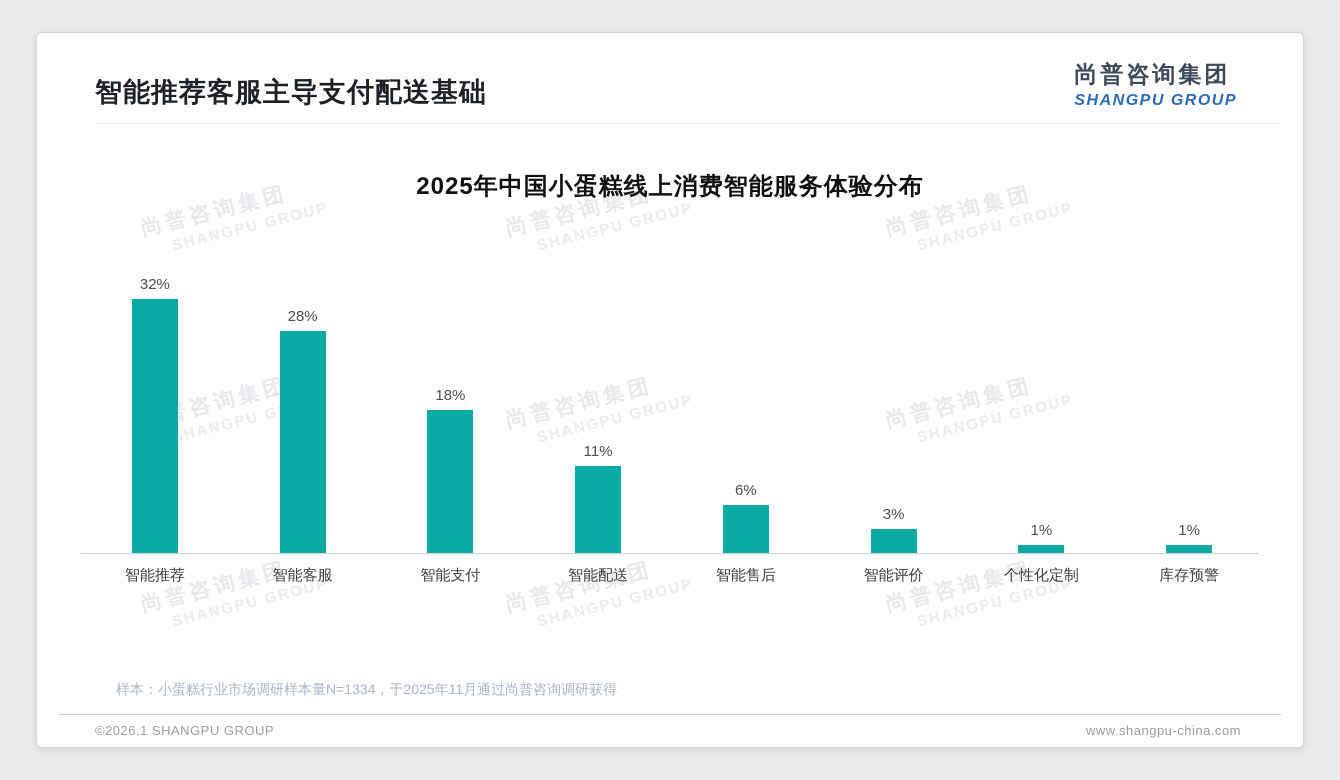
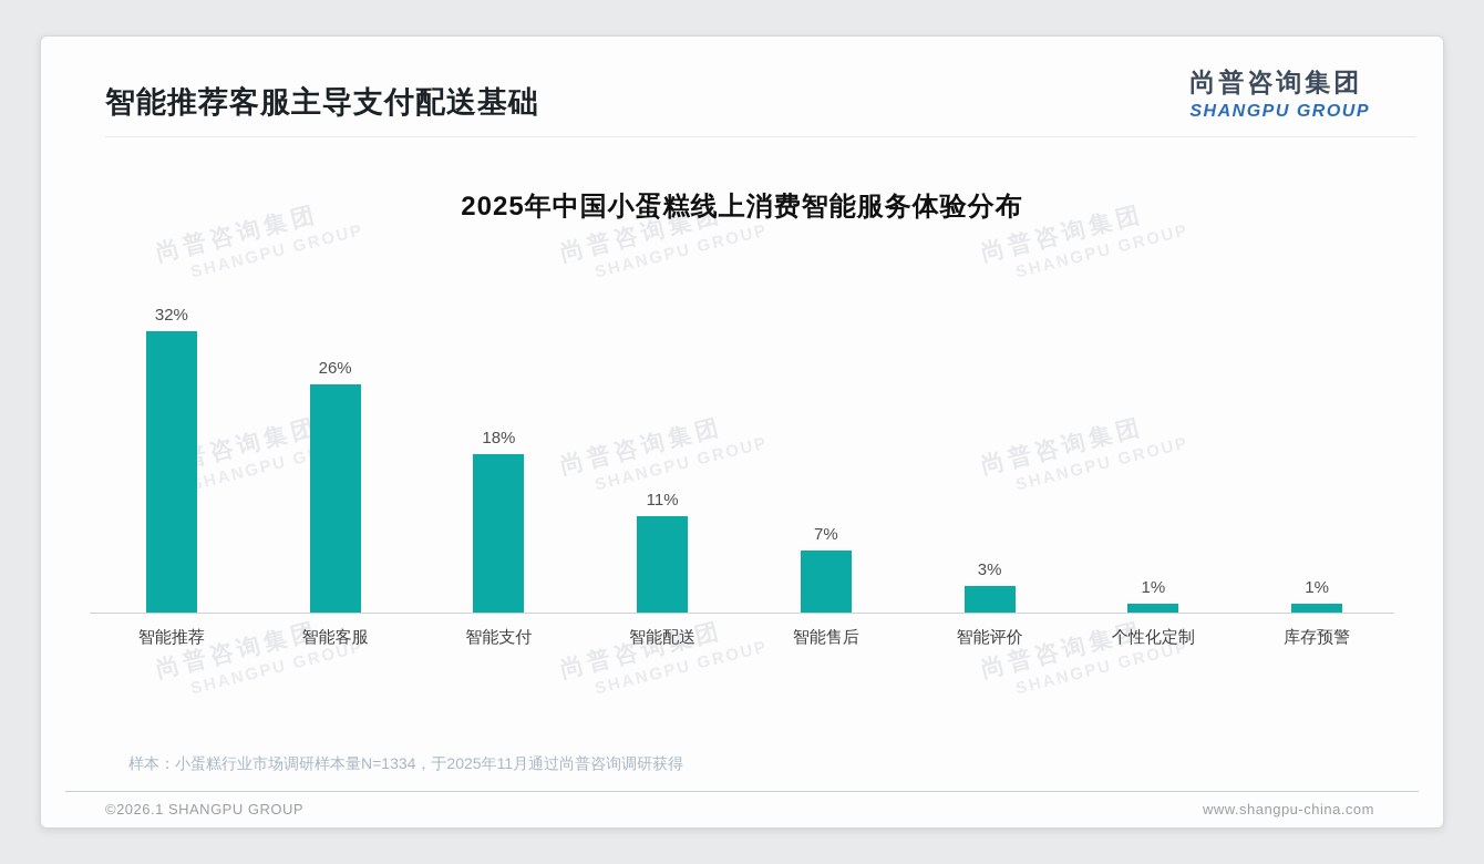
智能客服: 28% -> 26%
智能售后: 6% -> 7%
